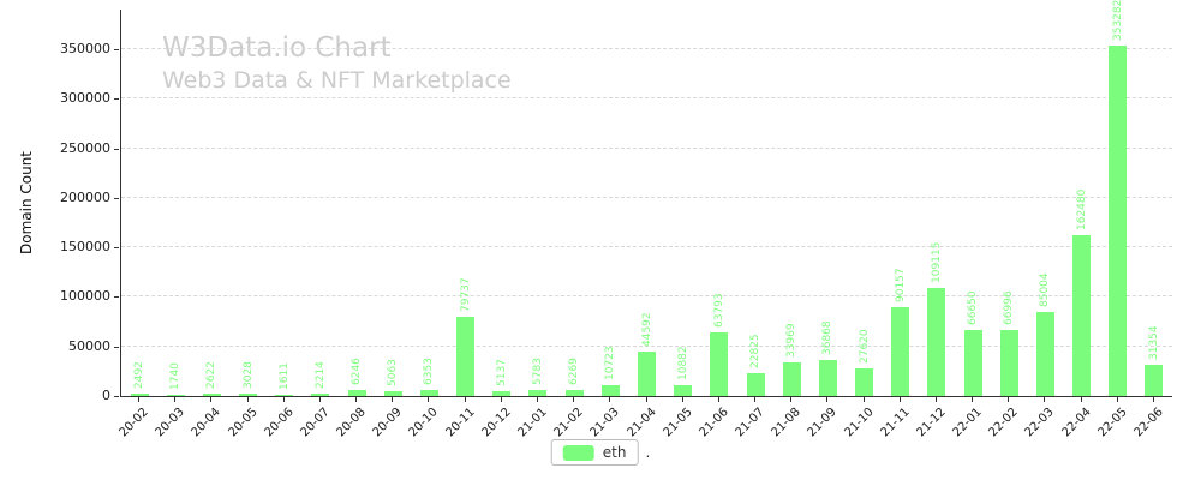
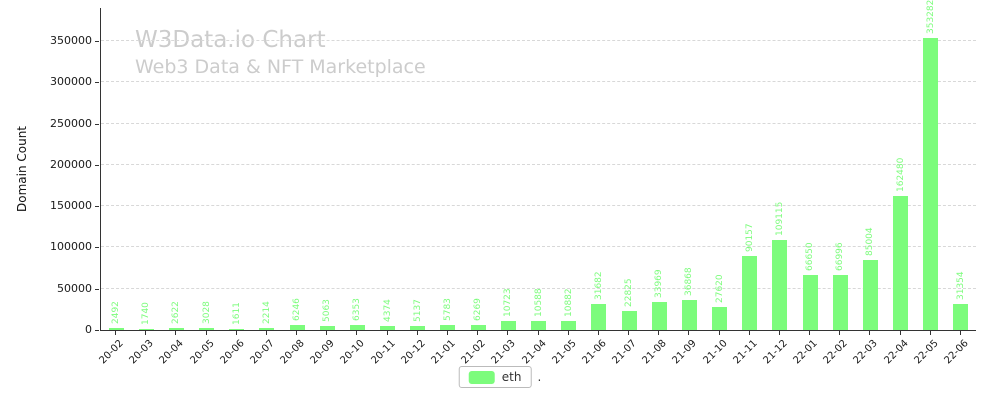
20-11: 79737 -> 4374
21-04: 44592 -> 10588
21-06: 63793 -> 31682
